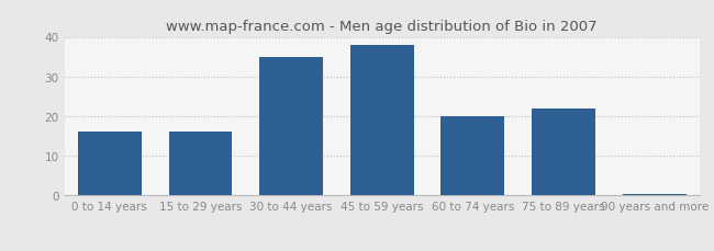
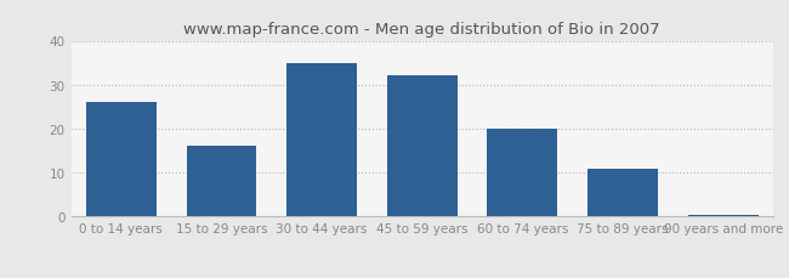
0 to 14 years: 16.0 -> 26.0
45 to 59 years: 38.0 -> 32.0
75 to 89 years: 22.0 -> 11.0
